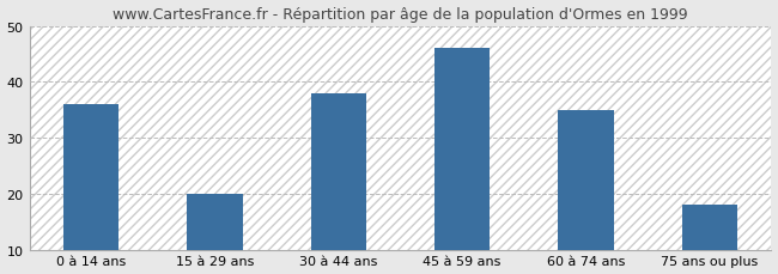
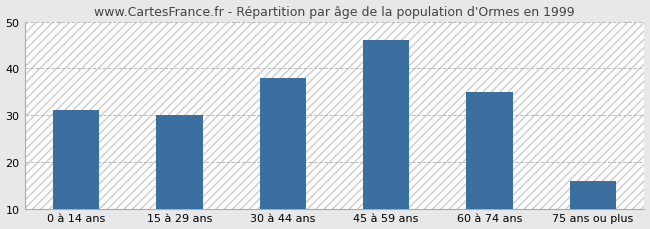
0 à 14 ans: 36 -> 31
15 à 29 ans: 20 -> 30
75 ans ou plus: 18 -> 16
